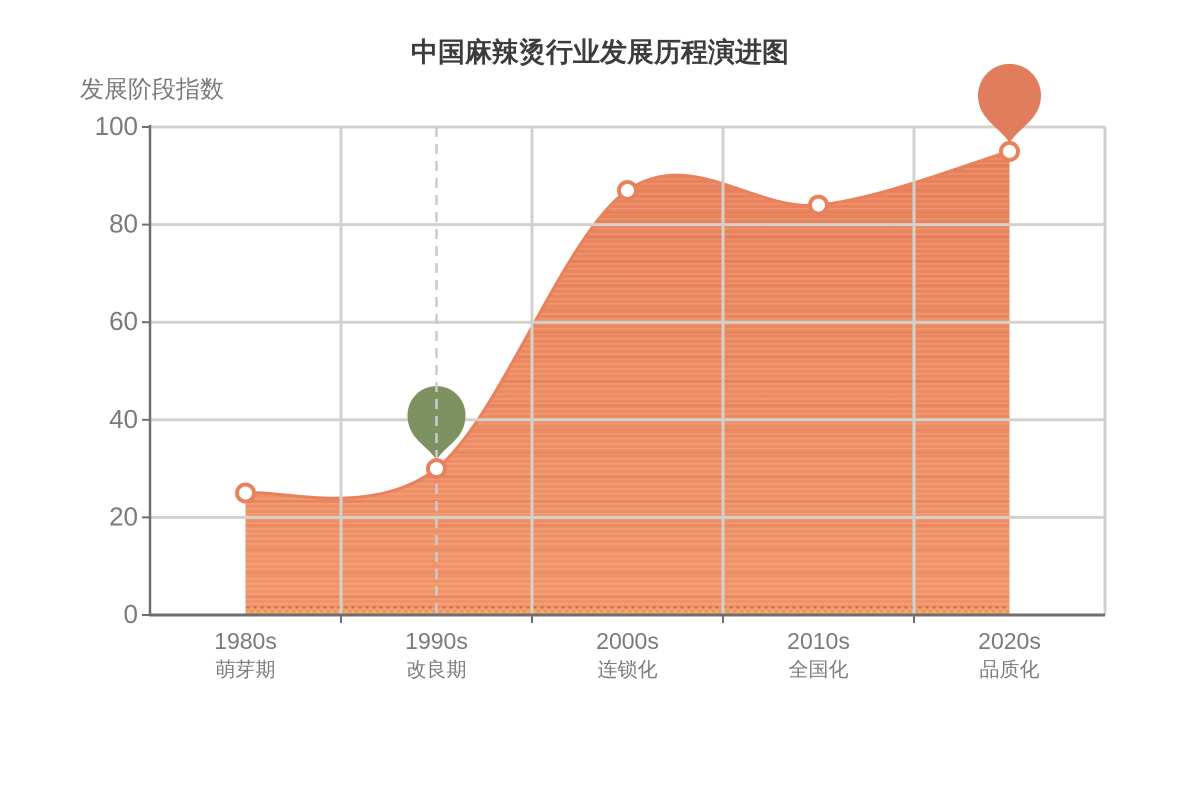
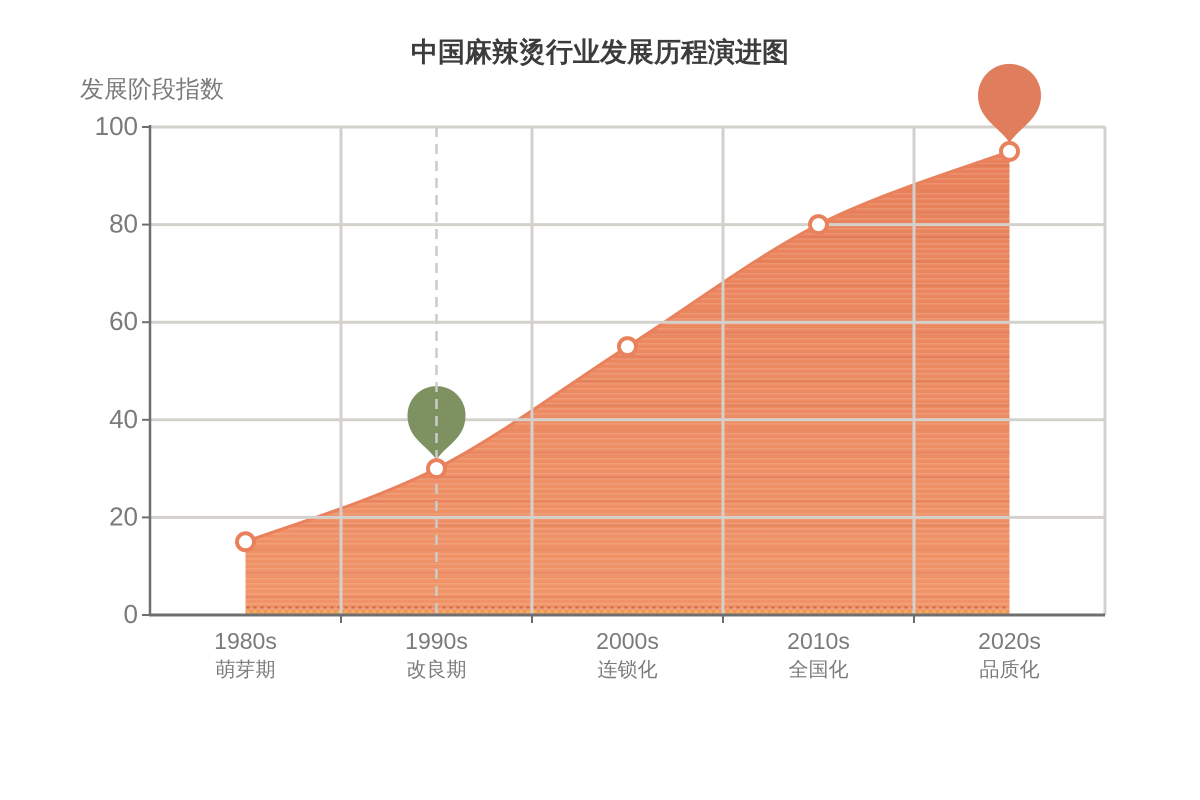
1980s: 25 -> 15
2000s: 87 -> 55
2010s: 84 -> 80
